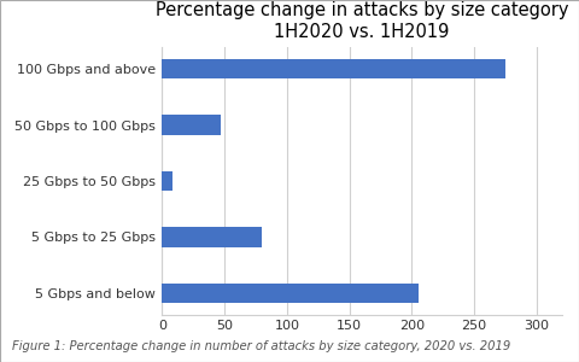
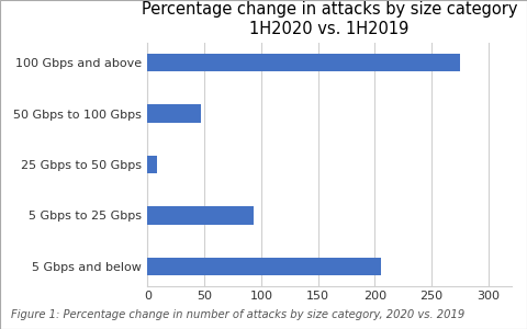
5 Gbps to 25 Gbps: 80 -> 93
